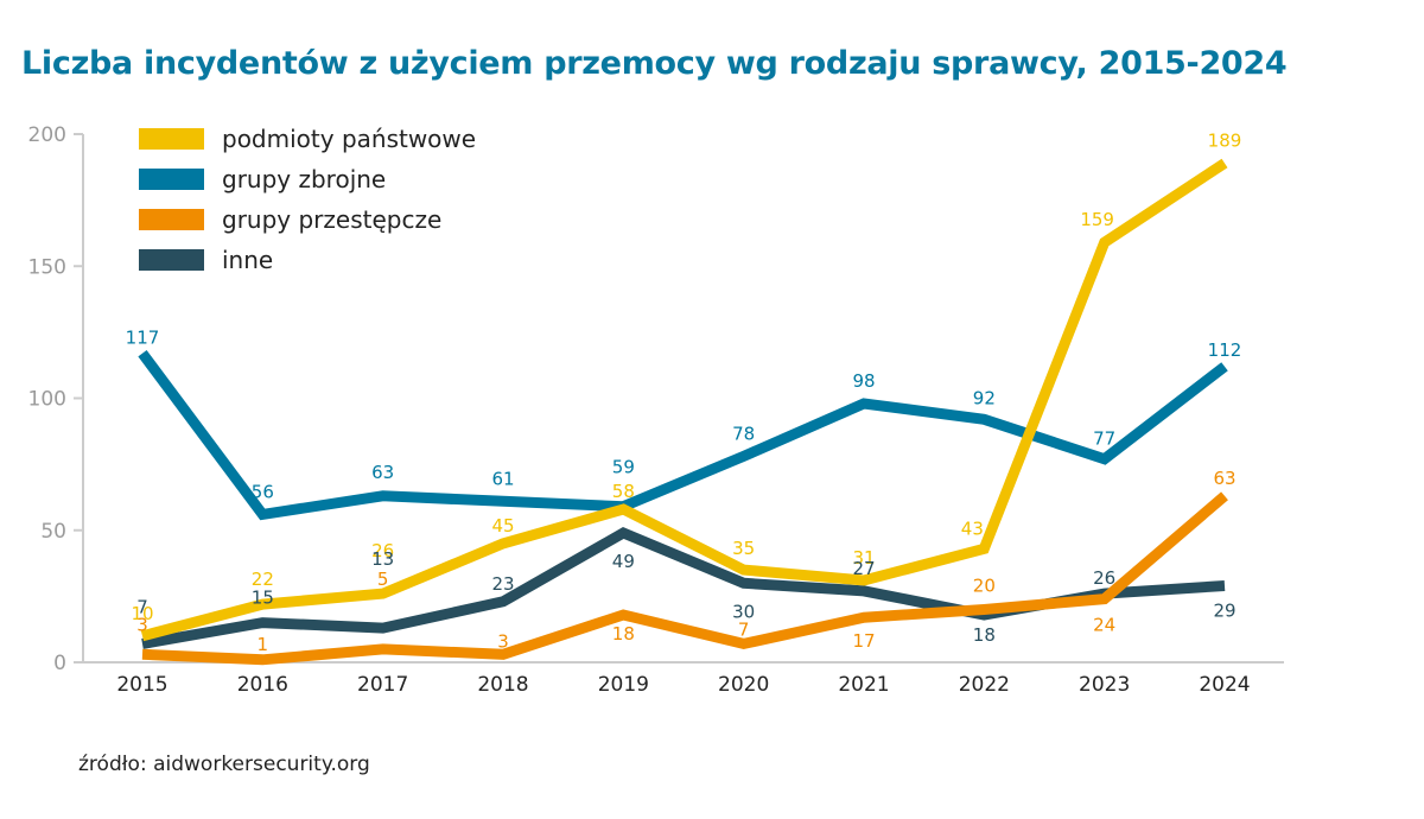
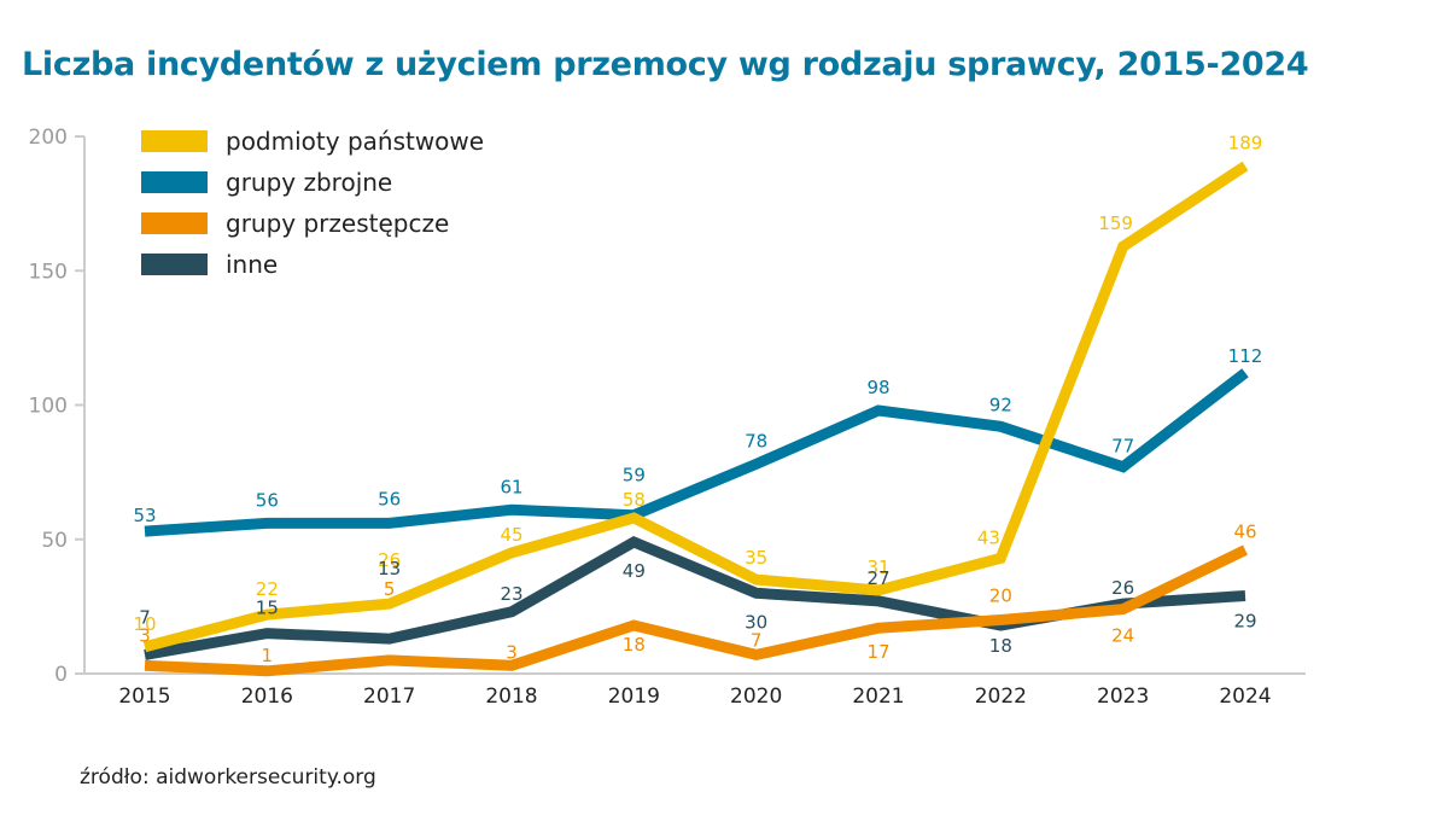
grupy zbrojne/2015: 117 -> 53
grupy zbrojne/2017: 63 -> 56
grupy przestępcze/2024: 63 -> 46
